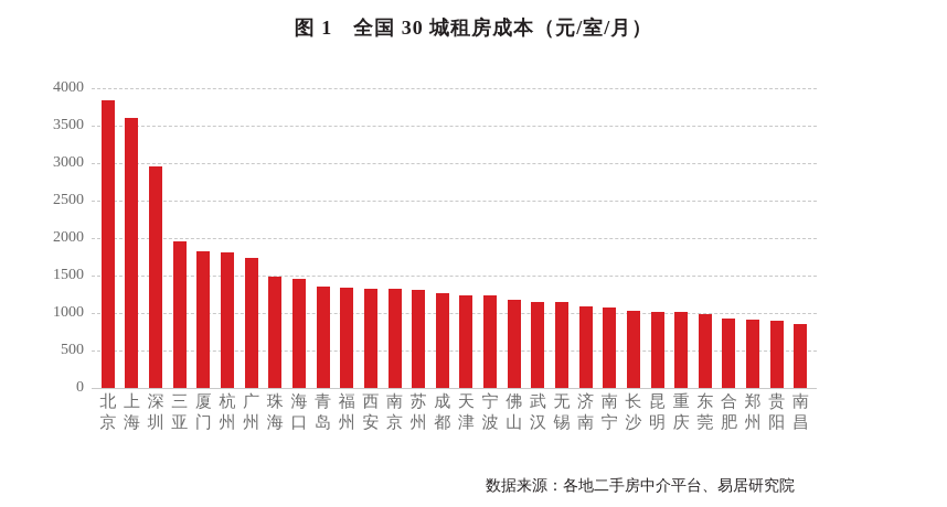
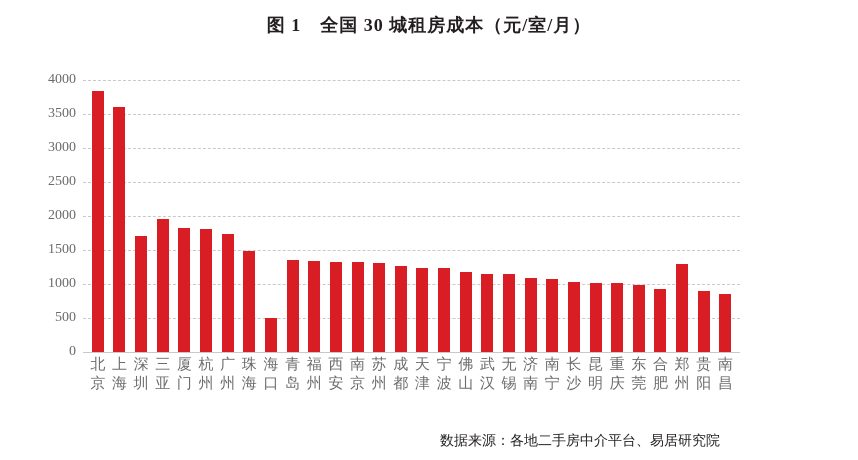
深圳: 3000 -> 1700
海口: 1400 -> 500
郑州: 900 -> 1300
